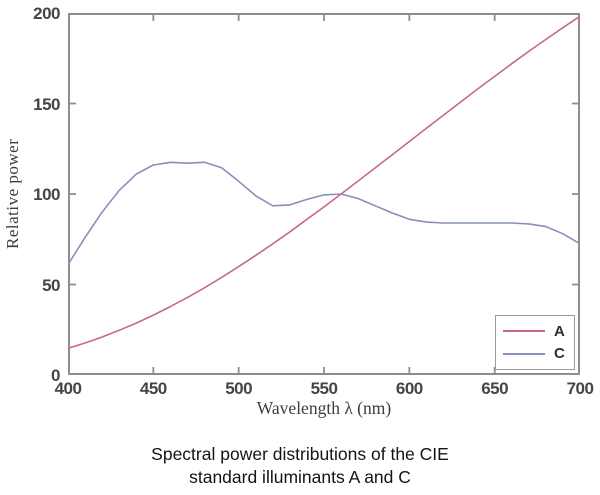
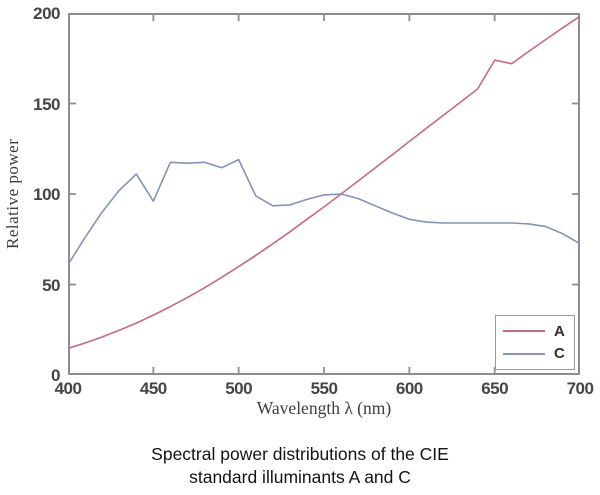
C/450: 116 -> 96
C/500: 107 -> 119
A/650: 165 -> 174
